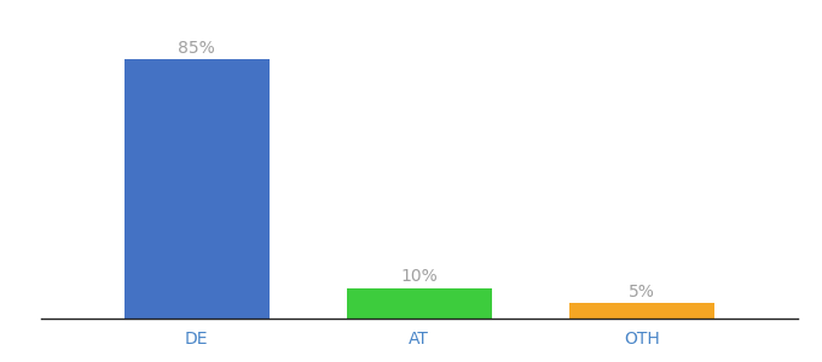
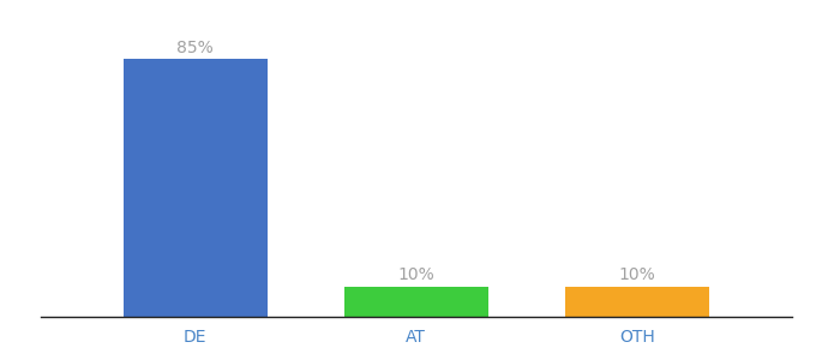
OTH: 5% -> 10%
